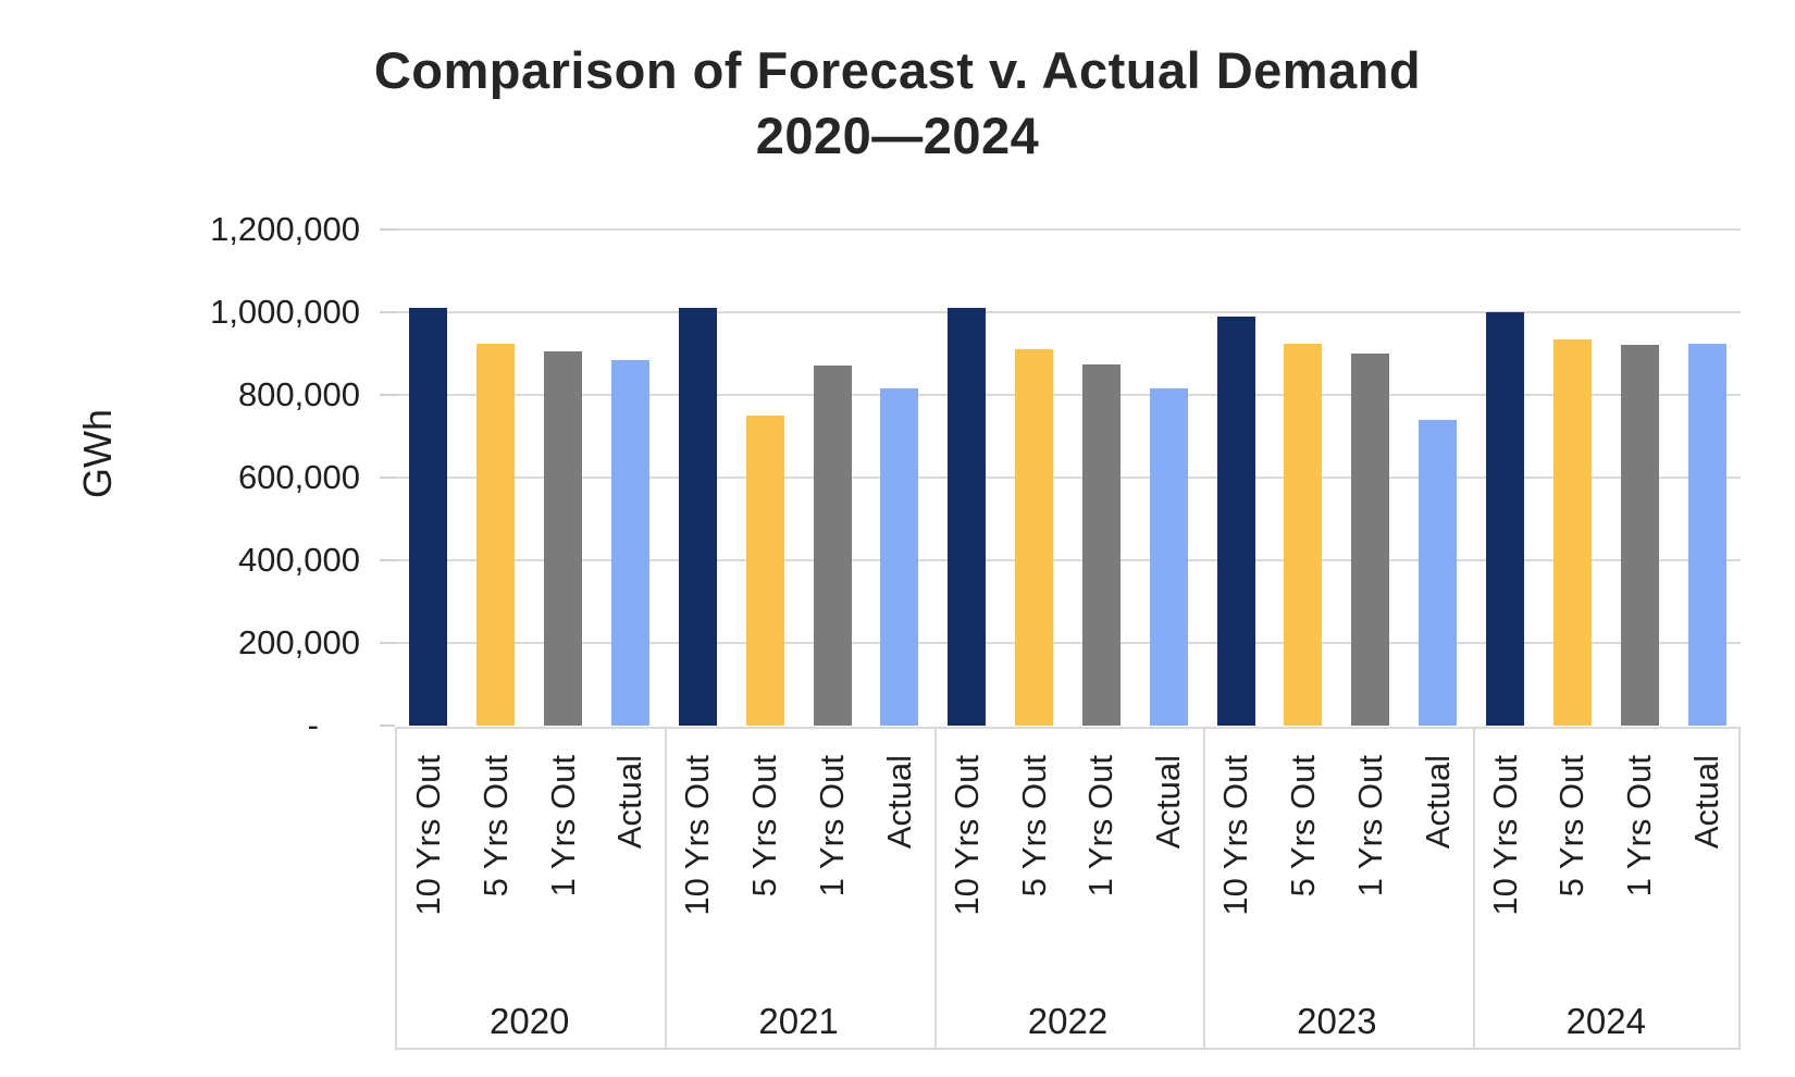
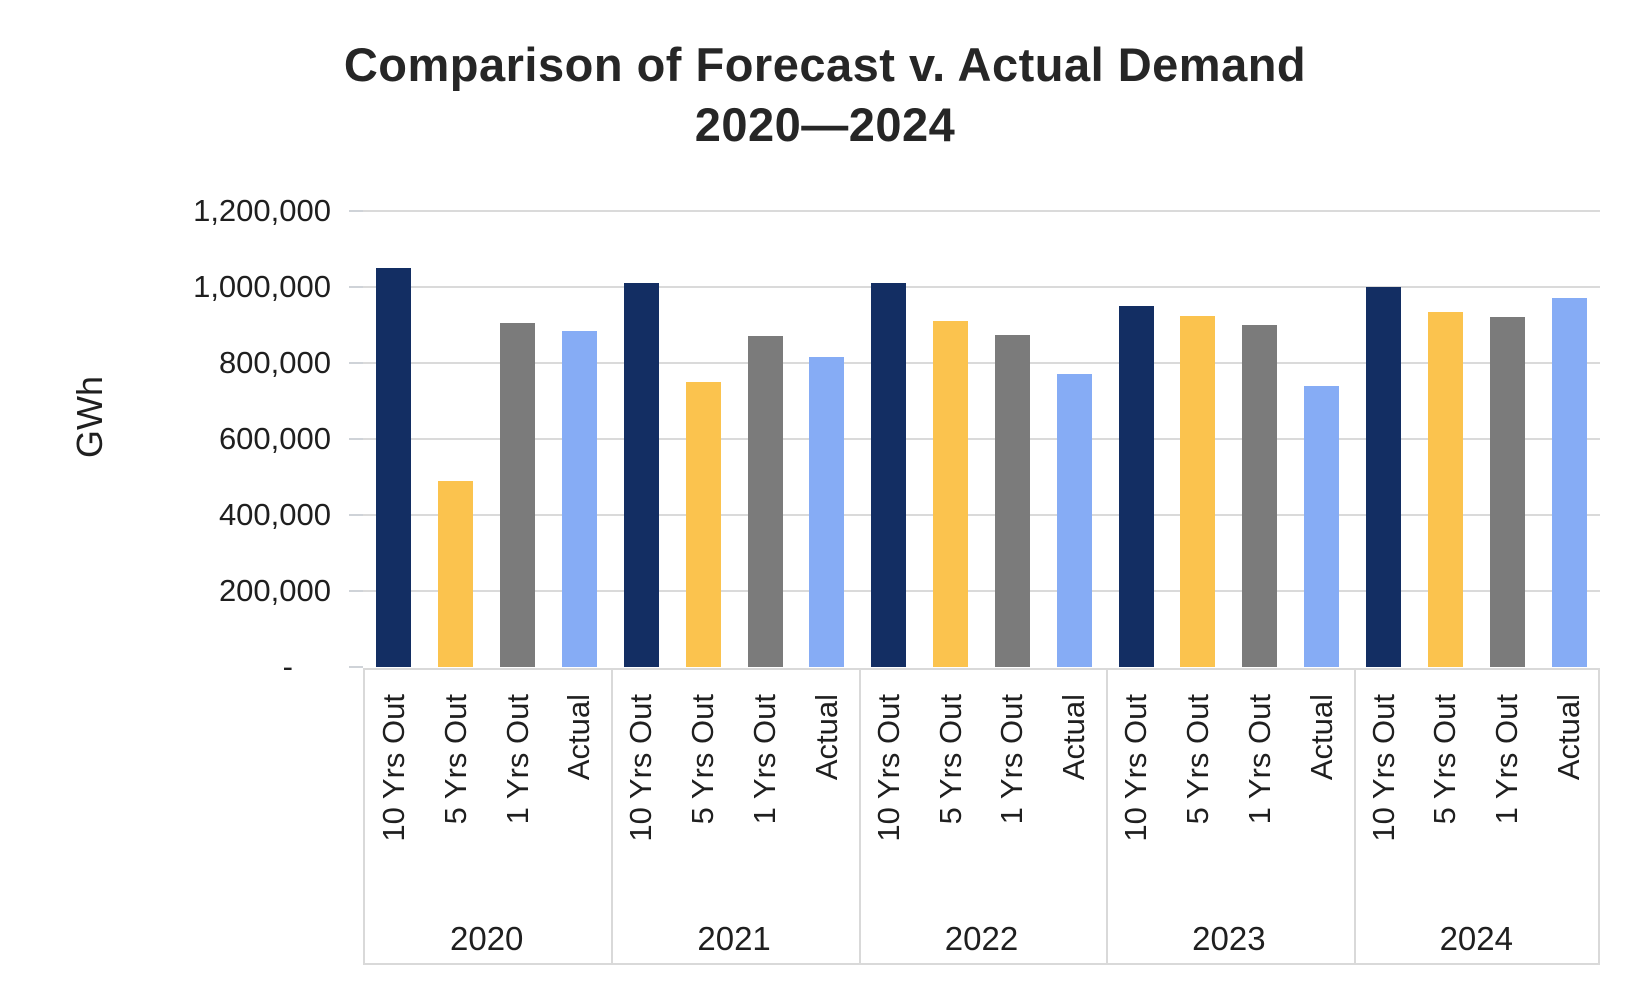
10 Yrs Out/2020: 1010000 -> 1050000
5 Yrs Out/2020: 920000 -> 490000
Actual/2022: 820000 -> 770000
10 Yrs Out/2023: 990000 -> 950000
Actual/2024: 920000 -> 970000
